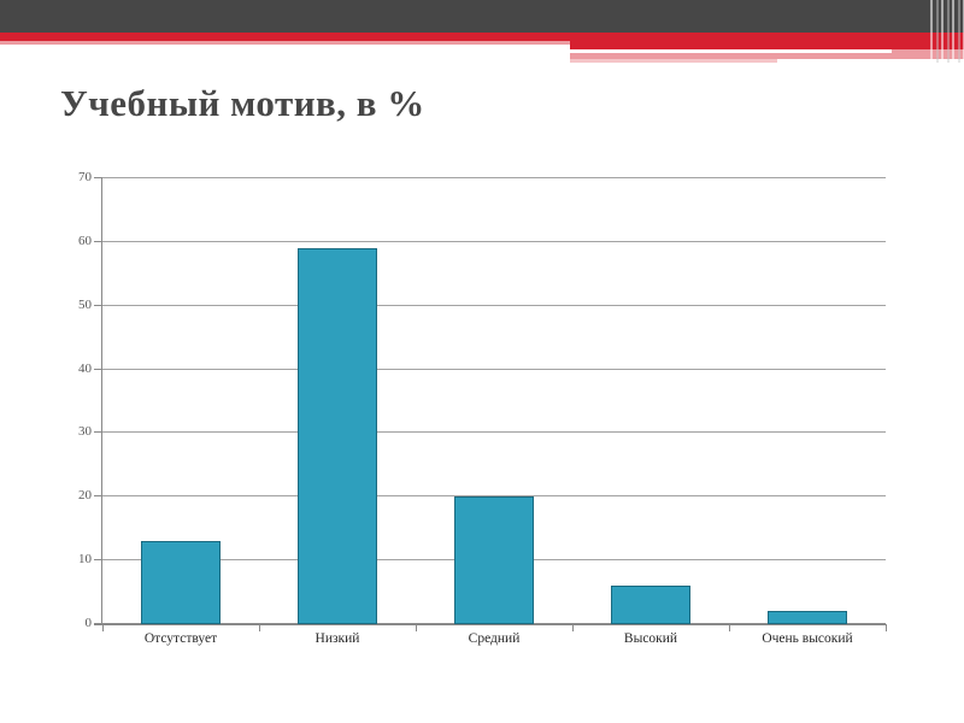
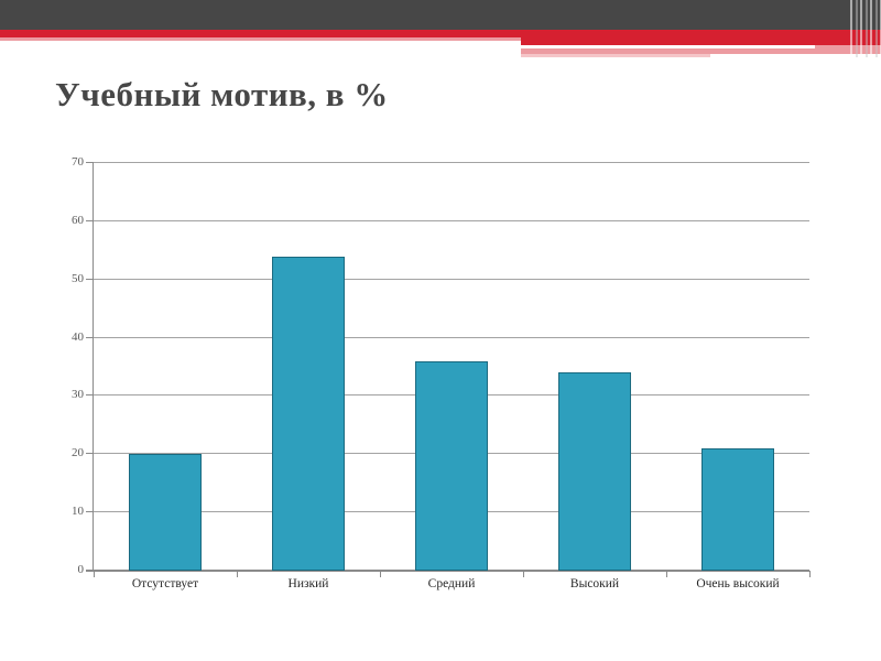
Отсутствует: 13 -> 20
Низкий: 59 -> 54
Средний: 20 -> 36
Высокий: 6 -> 34
Очень высокий: 2 -> 21
